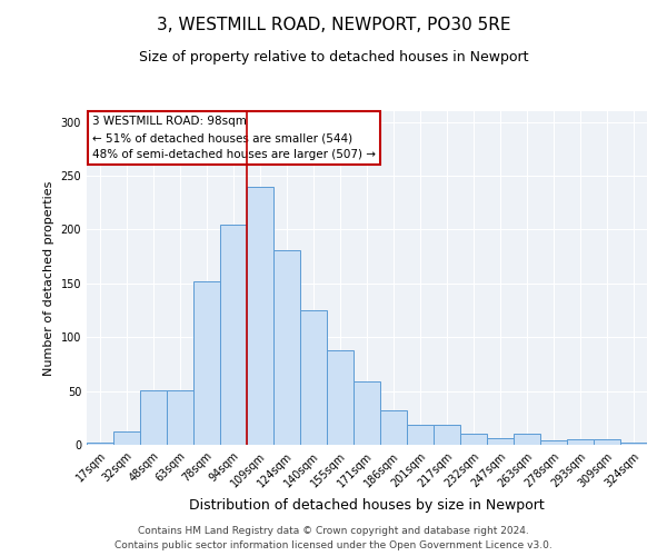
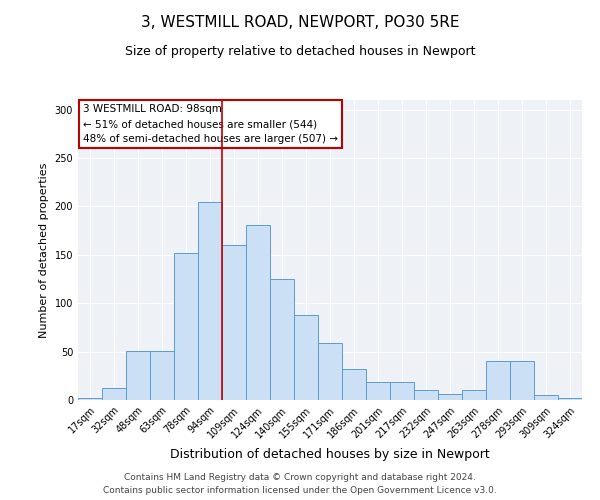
109sqm: 240 -> 160
278sqm: 4 -> 40
293sqm: 5 -> 40
